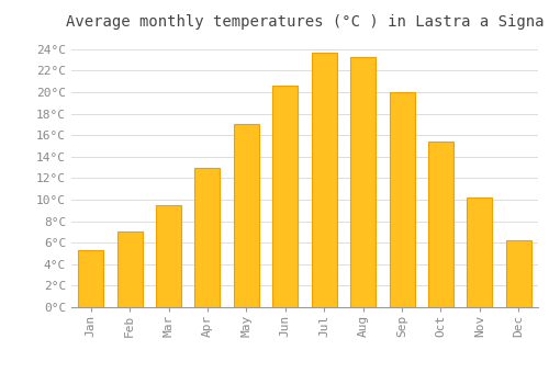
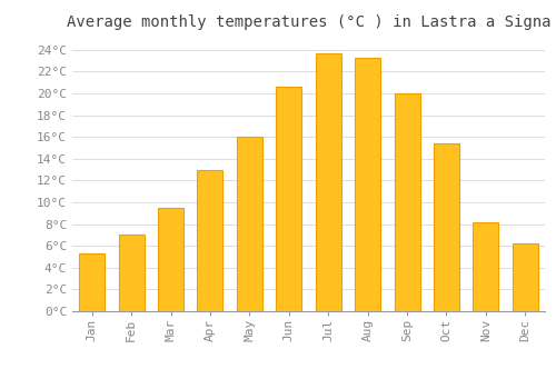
May: 17.0°C -> 16.0°C
Nov: 10.2°C -> 8.2°C
